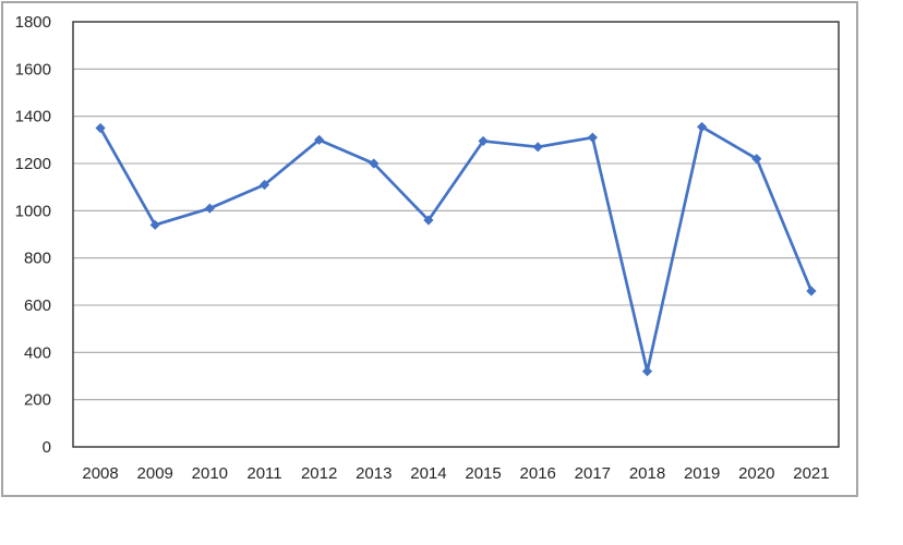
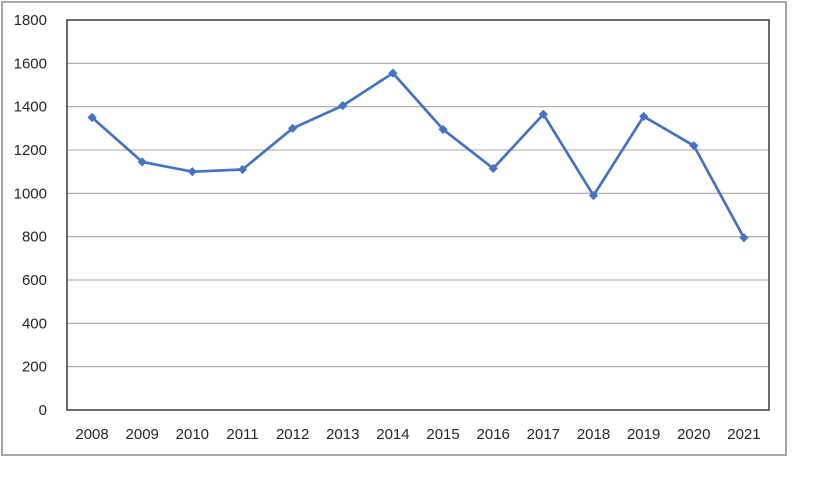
2009: 940 -> 1140
2010: 1010 -> 1100
2013: 1200 -> 1400
2014: 960 -> 1560
2016: 1270 -> 1120
2017: 1310 -> 1360
2018: 320 -> 990
2021: 660 -> 800
